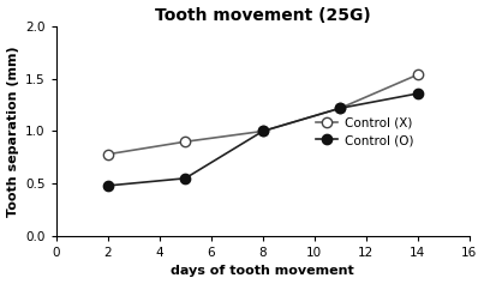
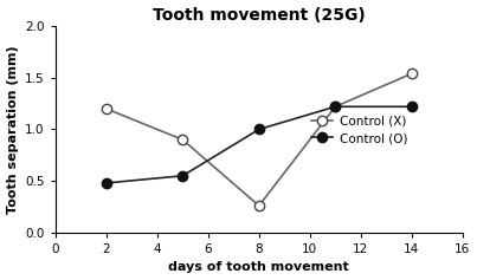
Control (X)/2: 0.78 -> 1.20
Control (X)/8: 1.00 -> 0.26
Control (O)/14: 1.36 -> 1.22
